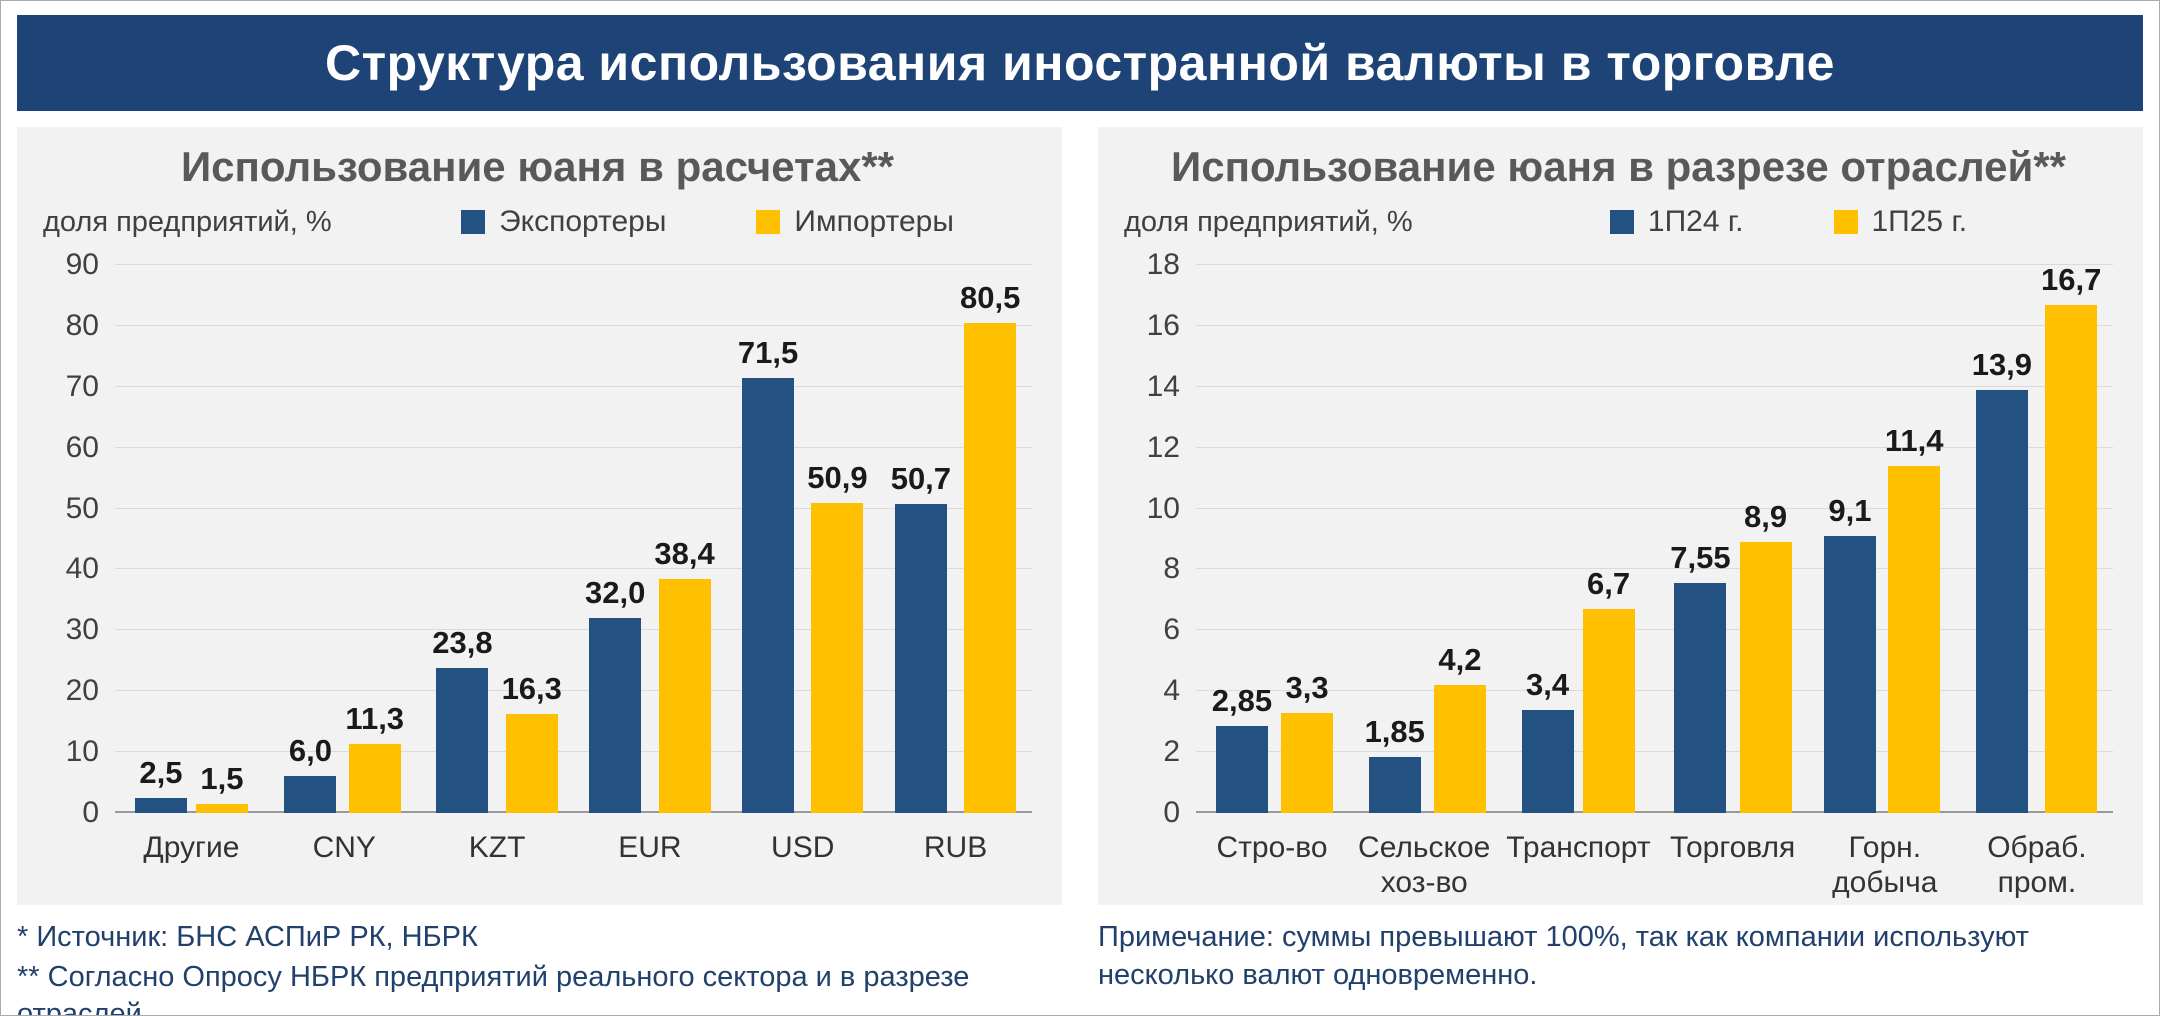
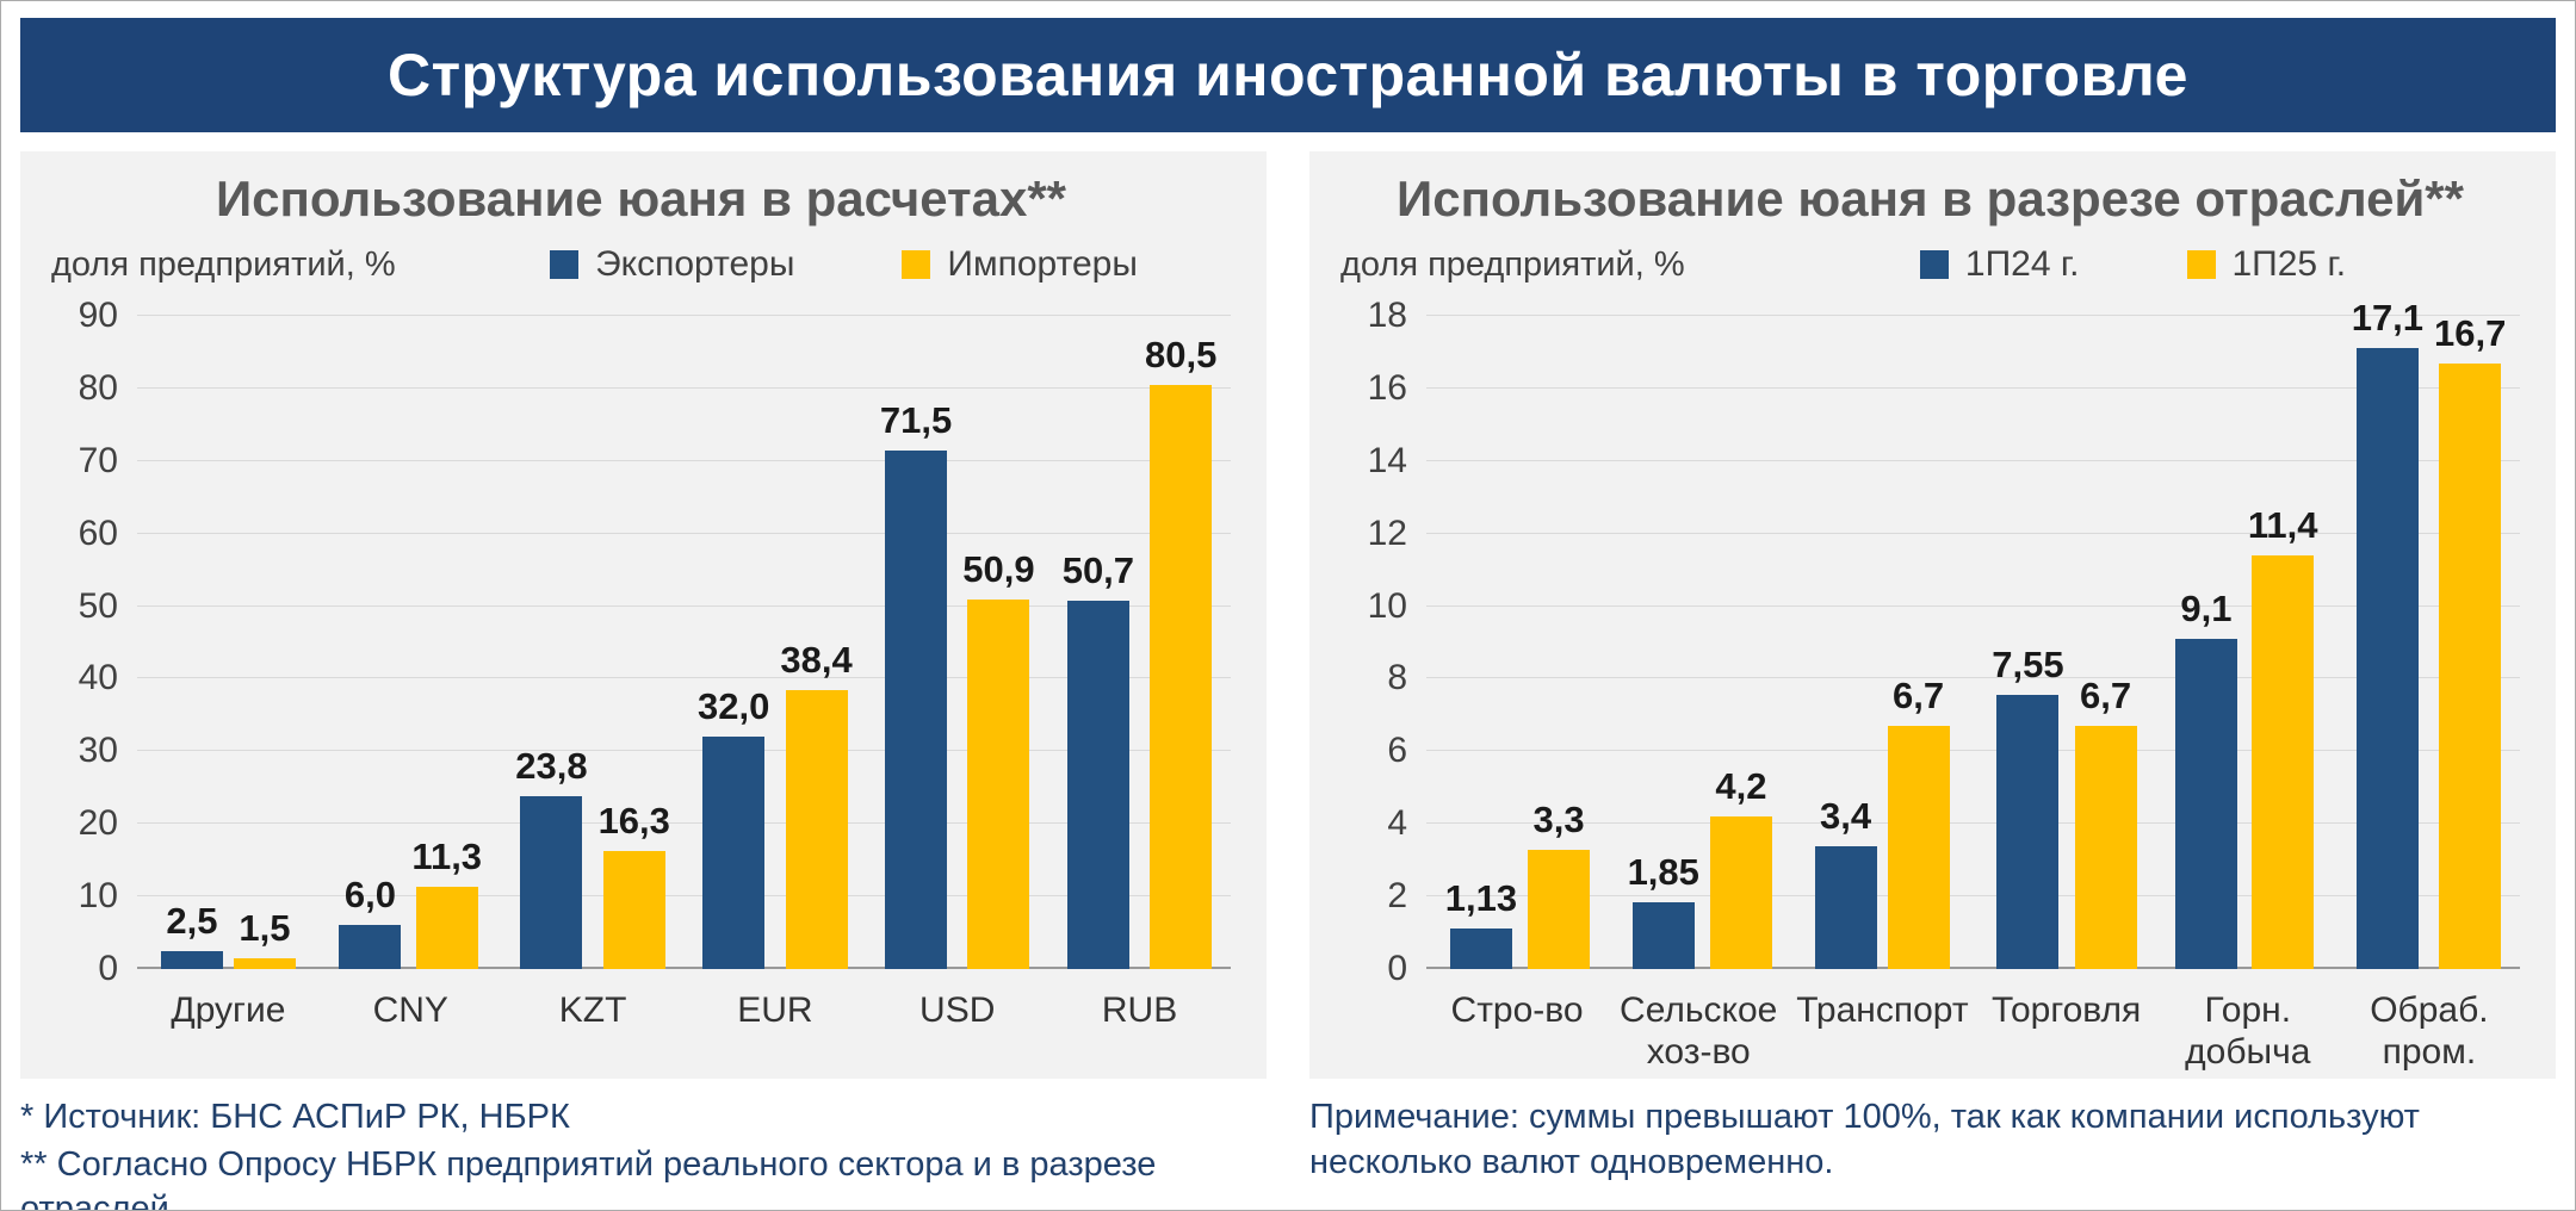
Использование юаня в разрезе отраслей**/1П24 г./Стро-во: 2,85 -> 1,13
Использование юаня в разрезе отраслей**/1П25 г./Торговля: 8,9 -> 6,7
Использование юаня в разрезе отраслей**/1П24 г./Обраб. пром.: 13,9 -> 17,1
